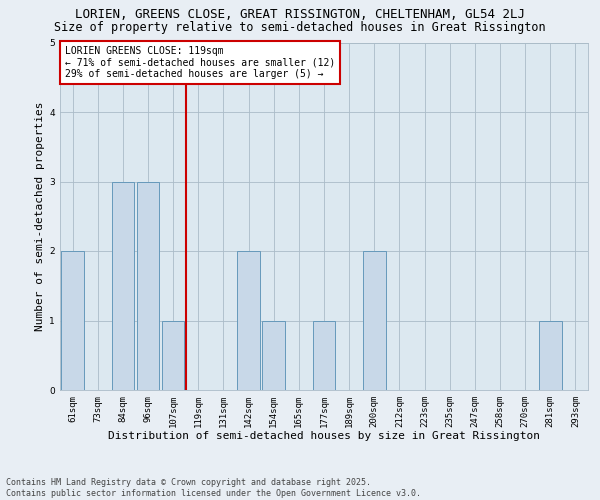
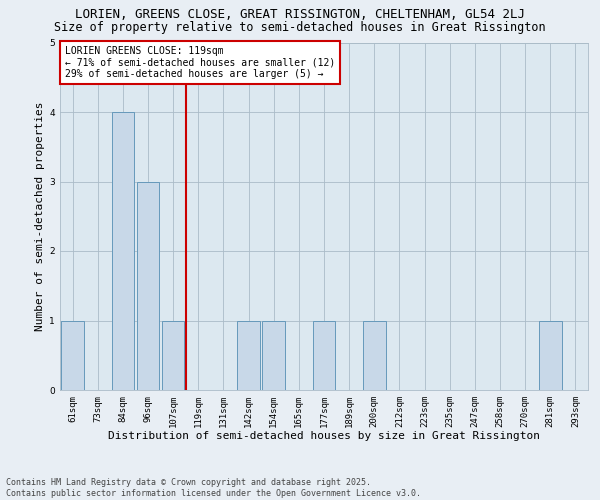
61sqm: 2 -> 1
84sqm: 3 -> 4
142sqm: 2 -> 1
200sqm: 2 -> 1
